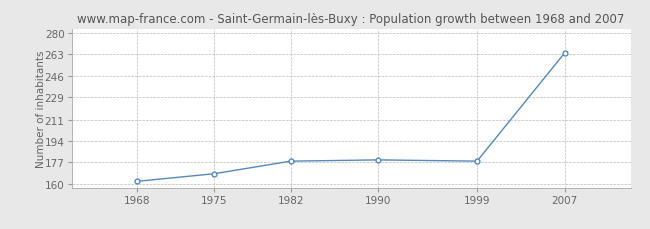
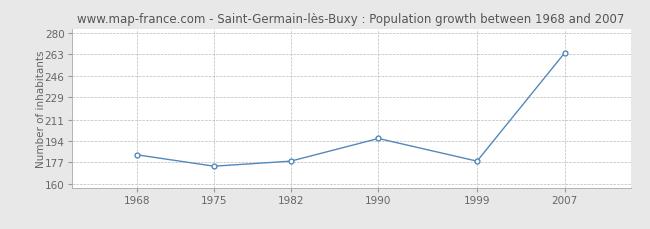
1968: 162 -> 183
1975: 168 -> 174
1990: 179 -> 196
